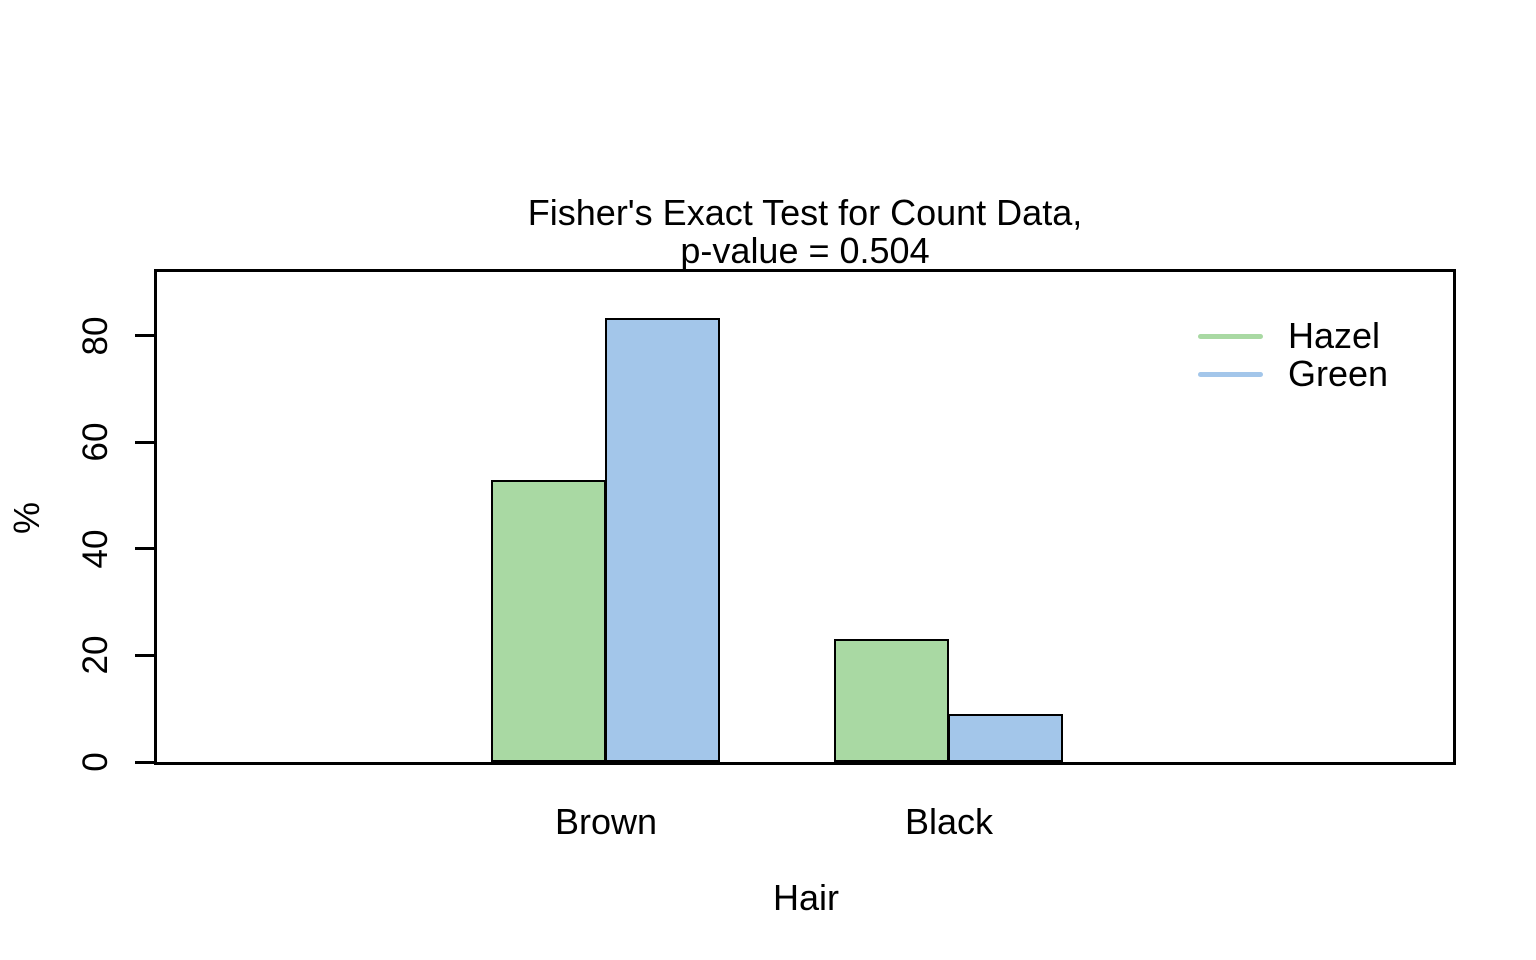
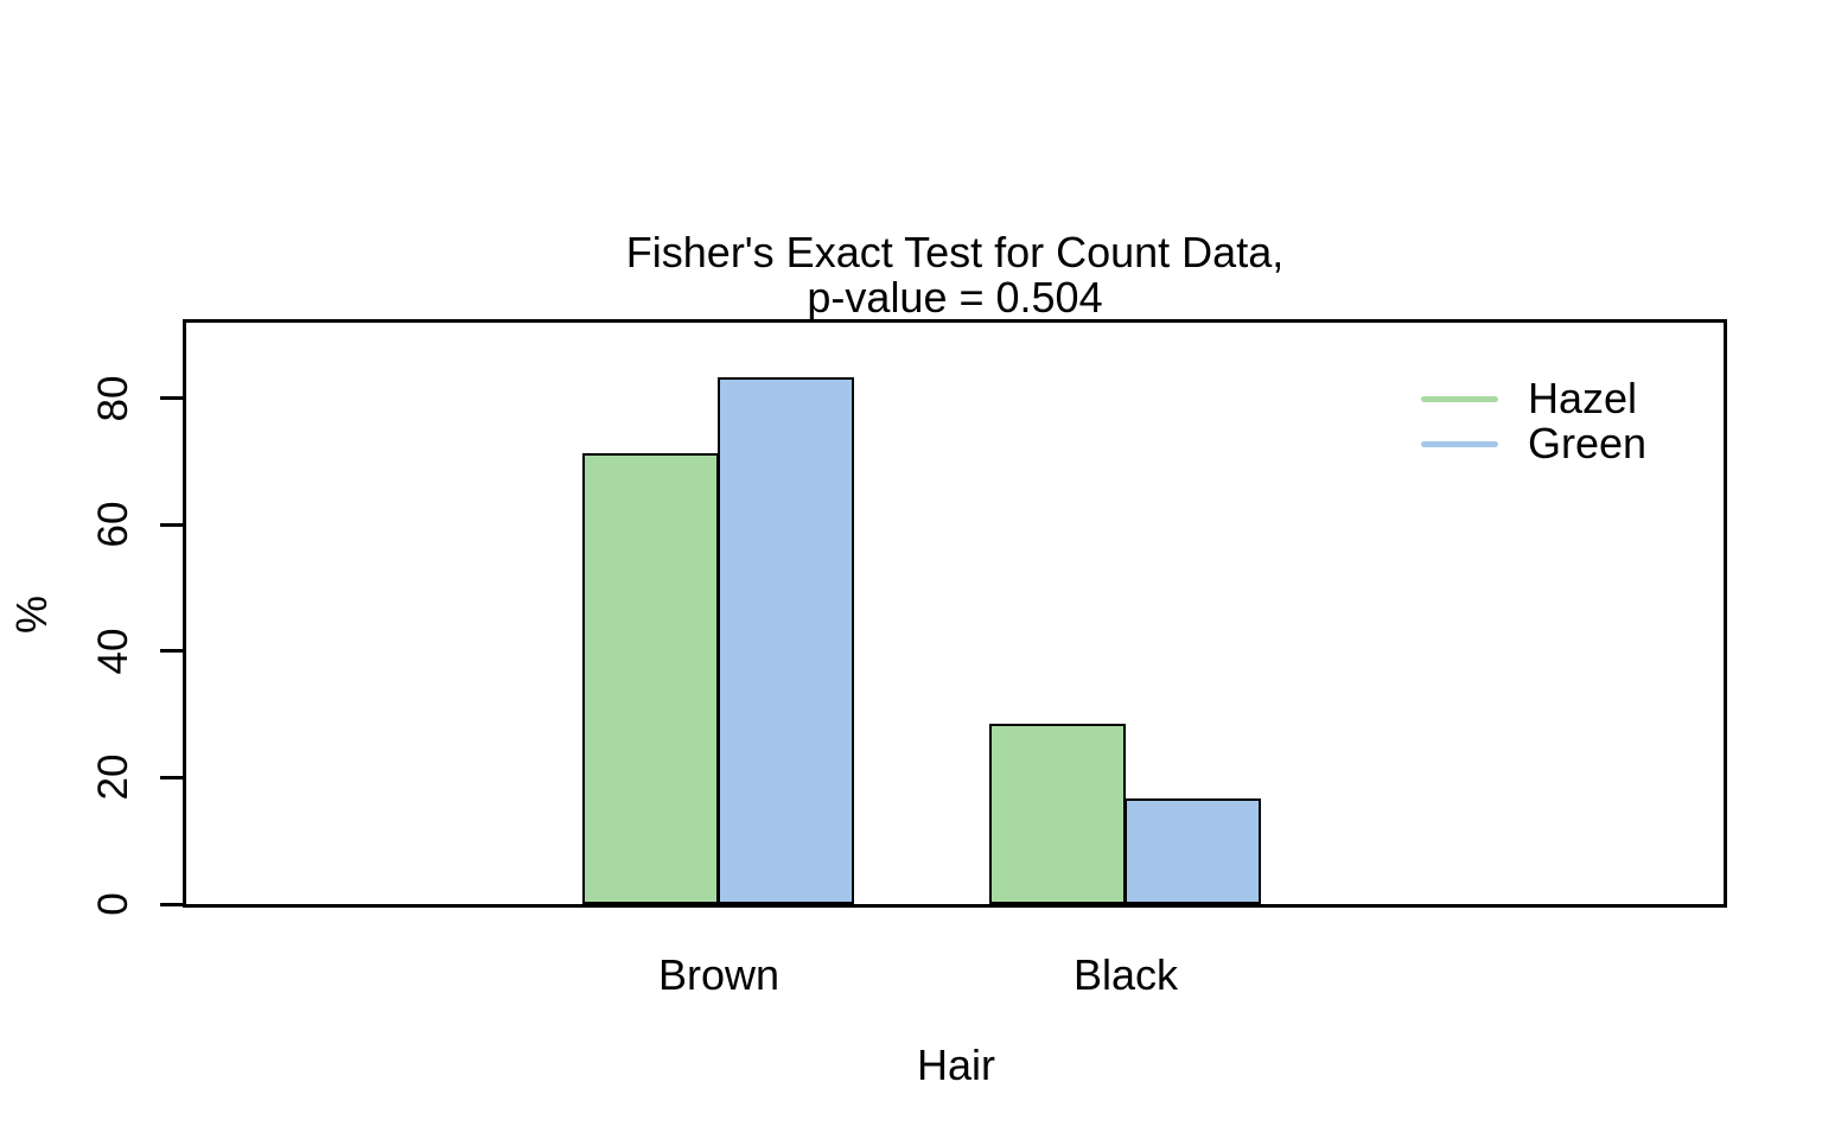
Hazel/Brown: 53 -> 71
Hazel/Black: 23 -> 29
Green/Black: 9 -> 17
